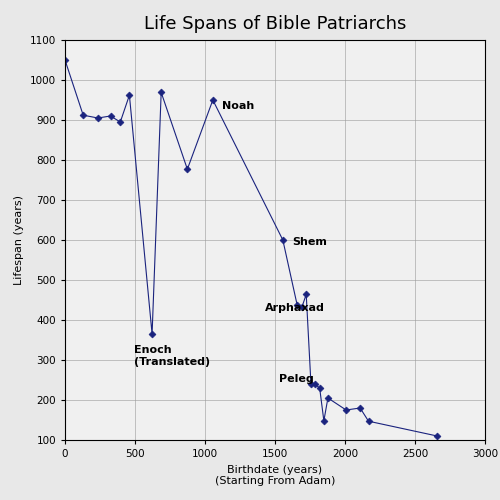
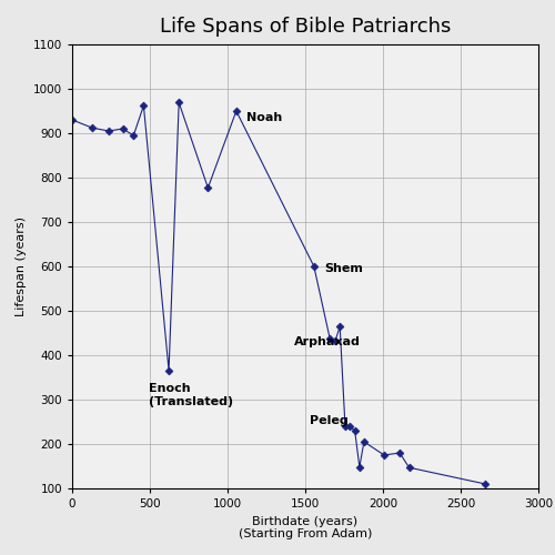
0: 1050 -> 930
